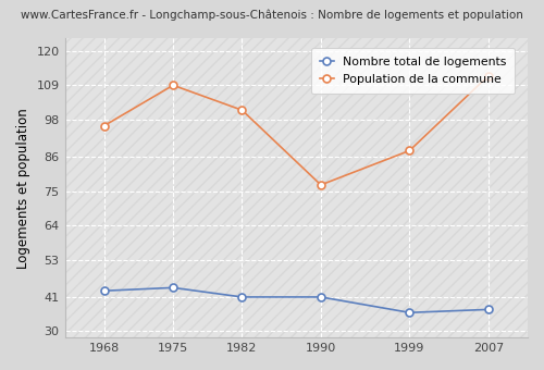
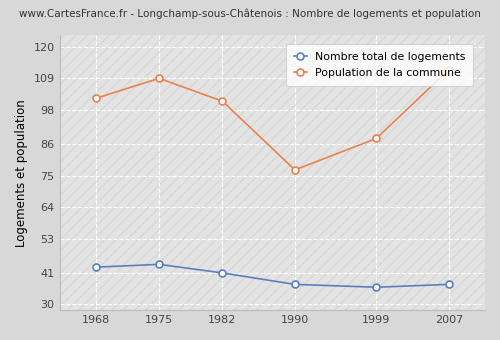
Population de la commune/1968: 96 -> 102
Nombre total de logements/1990: 41 -> 37
